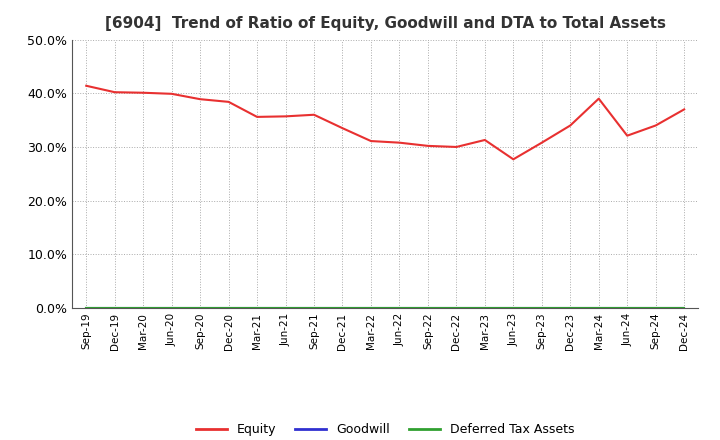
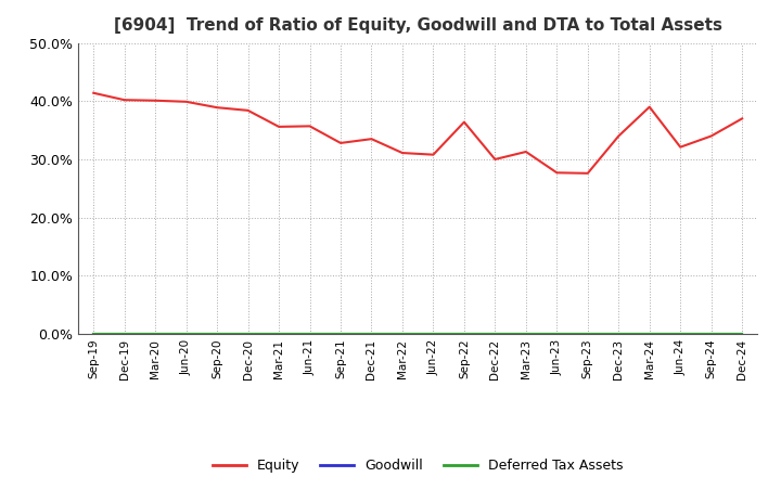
Equity/Sep-21: 36.0% -> 32.8%
Equity/Sep-22: 30.2% -> 36.4%
Equity/Sep-23: 30.8% -> 27.6%
